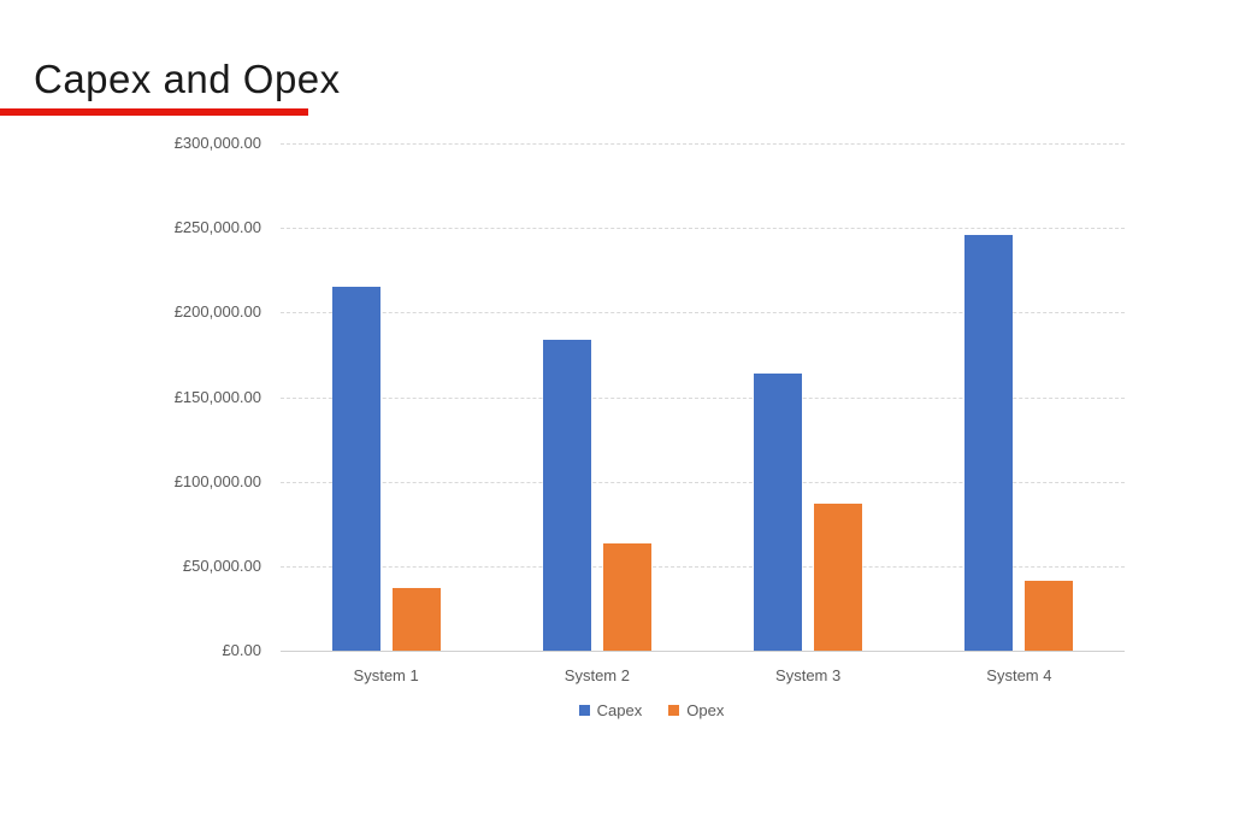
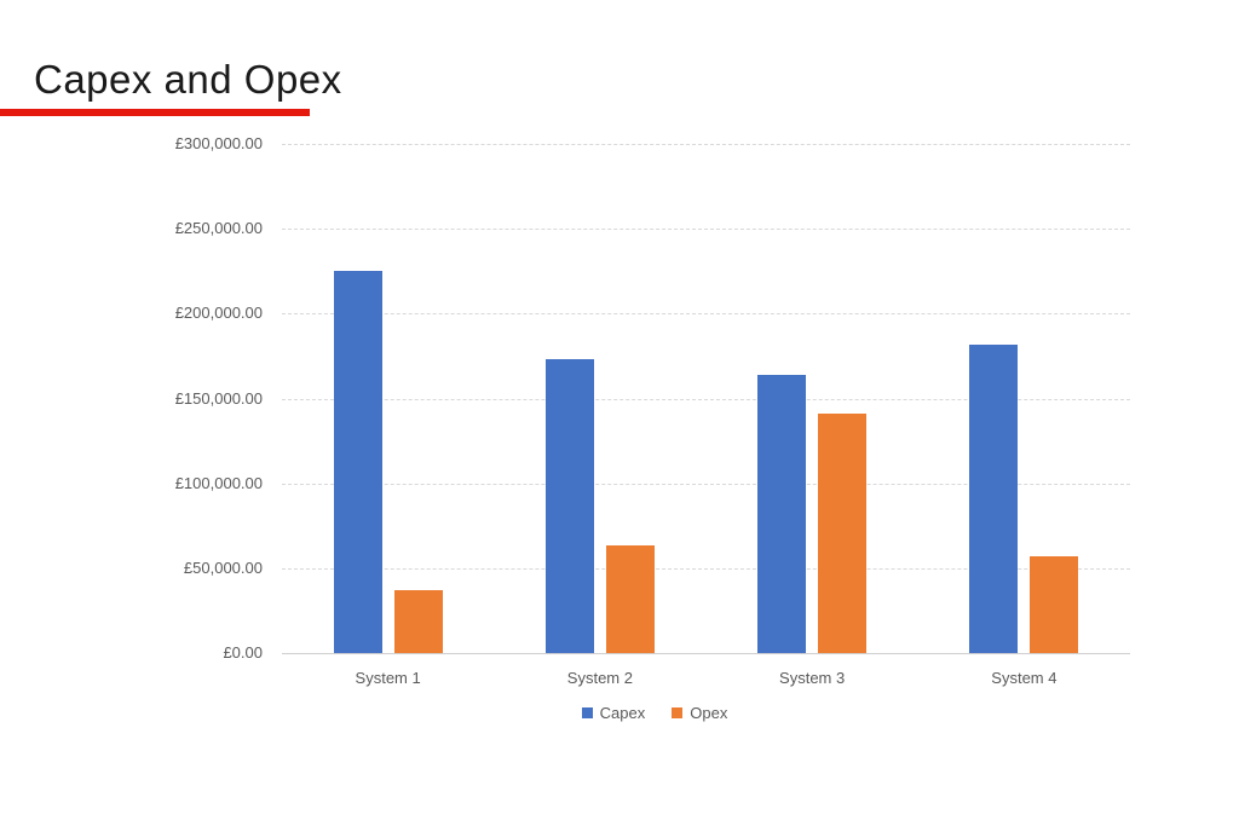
Capex/System 1: £215000 -> £225000
Capex/System 2: £184000 -> £173000
Opex/System 3: £87000 -> £141000
Capex/System 4: £246000 -> £182000
Opex/System 4: £41000 -> £57000
